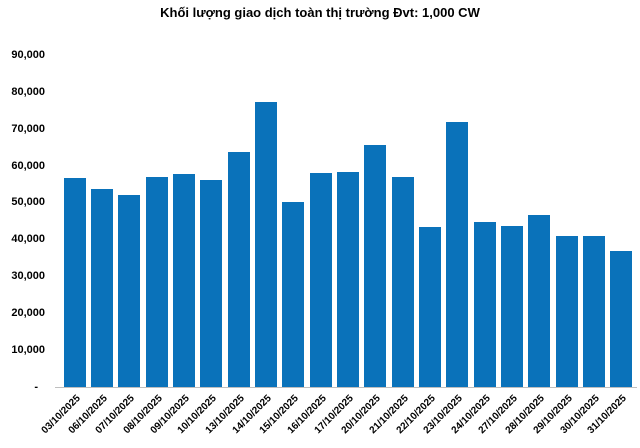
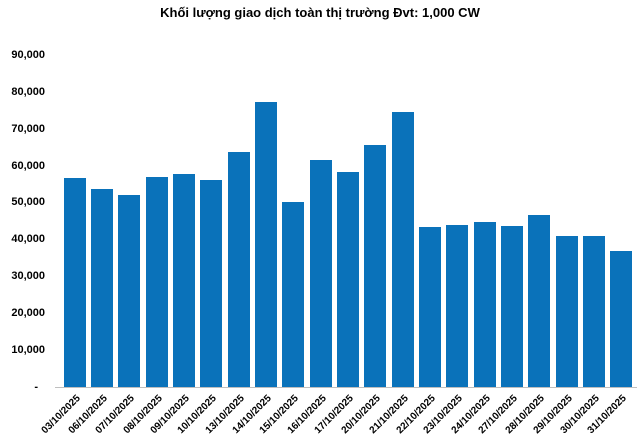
16/10/2025: 58000 -> 62000
21/10/2025: 57000 -> 75000
23/10/2025: 72000 -> 44000
